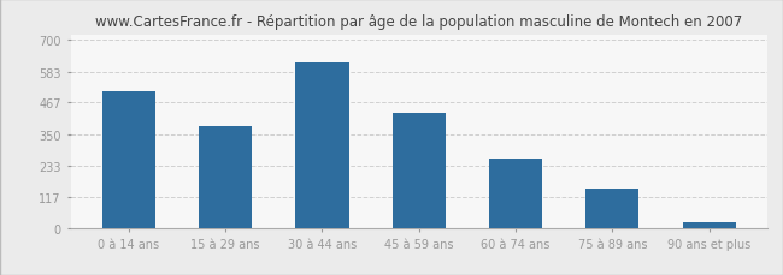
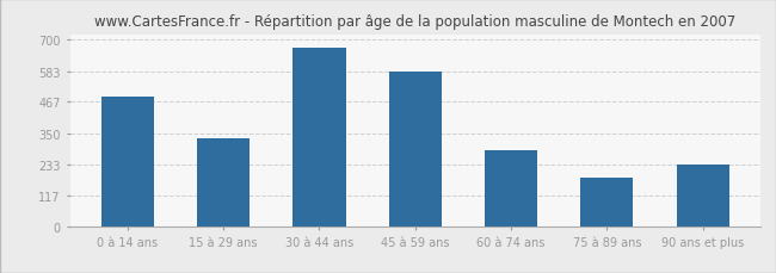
0 à 14 ans: 510 -> 485
15 à 29 ans: 380 -> 330
30 à 44 ans: 615 -> 670
45 à 59 ans: 430 -> 580
60 à 74 ans: 258 -> 285
75 à 89 ans: 148 -> 185
90 ans et plus: 22 -> 230
